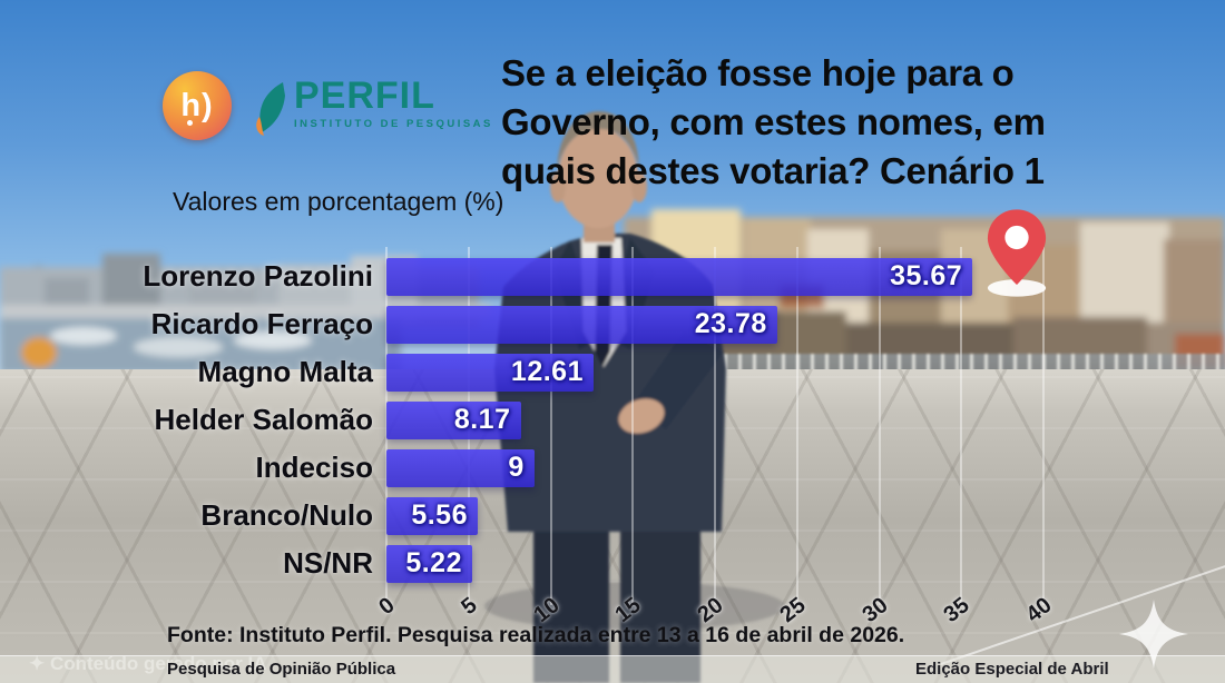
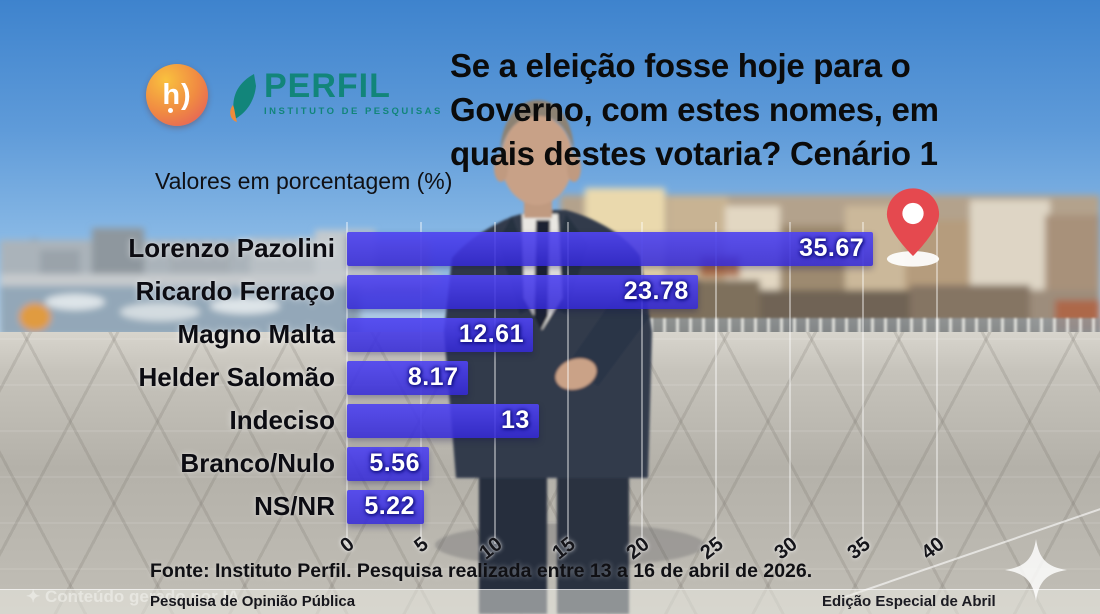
Indeciso: 9 -> 13
